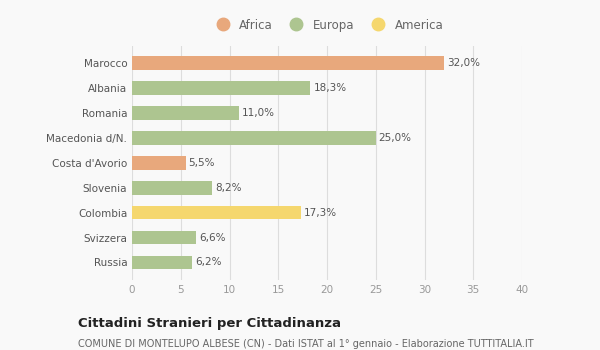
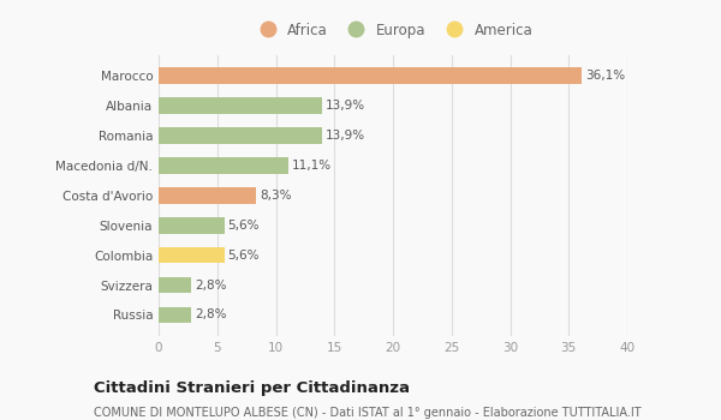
Marocco: 32,0% -> 36,1%
Albania: 18,3% -> 13,9%
Romania: 11,0% -> 13,9%
Macedonia d/N.: 25,0% -> 11,1%
Costa d'Avorio: 5,5% -> 8,3%
Slovenia: 8,2% -> 5,6%
Colombia: 17,3% -> 5,6%
Svizzera: 6,6% -> 2,8%
Russia: 6,2% -> 2,8%
